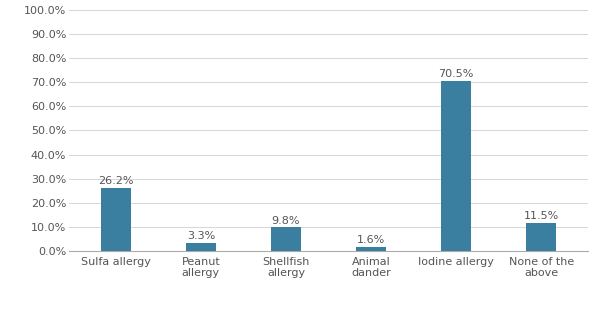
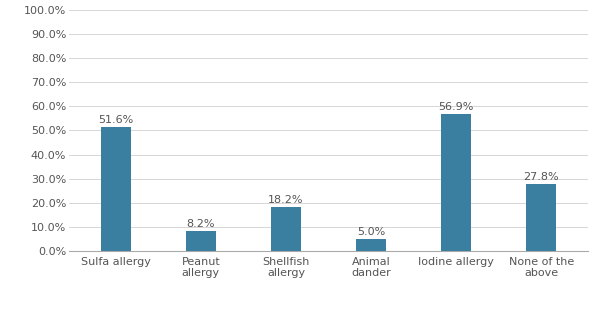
Sulfa allergy: 26.2% -> 51.6%
Peanut allergy: 3.3% -> 8.2%
Shellfish allergy: 9.8% -> 18.2%
Animal dander: 1.6% -> 5.0%
Iodine allergy: 70.5% -> 56.9%
None of the above: 11.5% -> 27.8%
